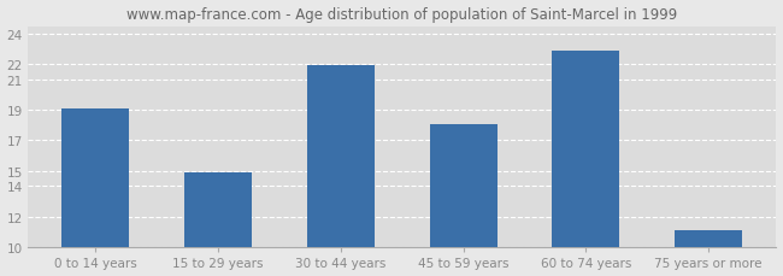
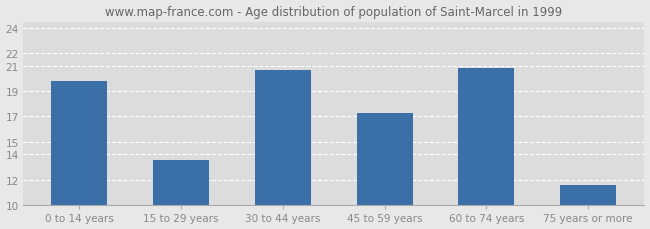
0 to 14 years: 19.1 -> 19.8
15 to 29 years: 14.9 -> 13.6
30 to 44 years: 21.9 -> 20.7
45 to 59 years: 18.1 -> 17.3
60 to 74 years: 22.9 -> 20.8
75 years or more: 11.1 -> 11.6
